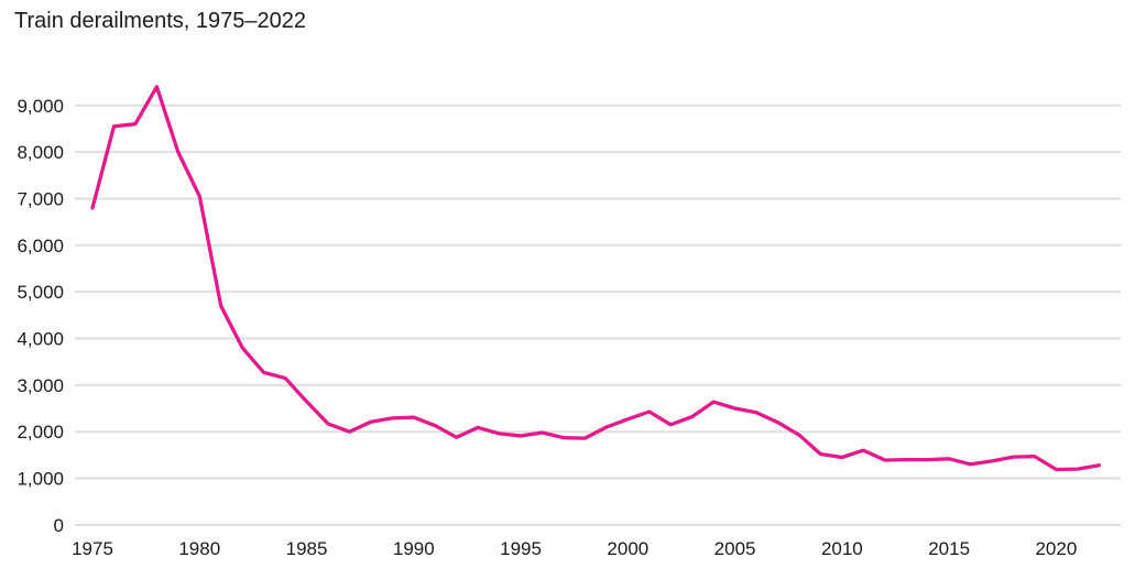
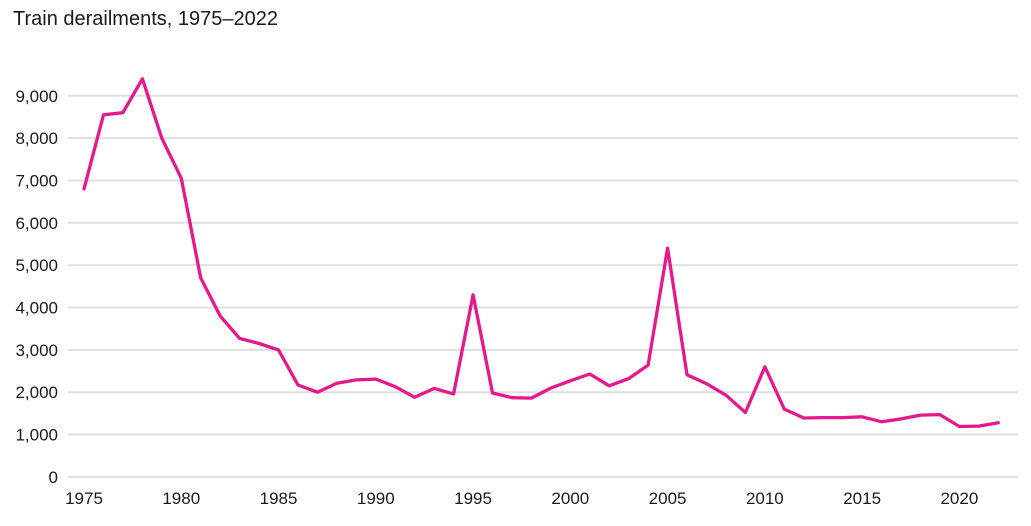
1985: 2600 -> 3000
1995: 1900 -> 4300
2005: 2500 -> 5400
2010: 1400 -> 2600
